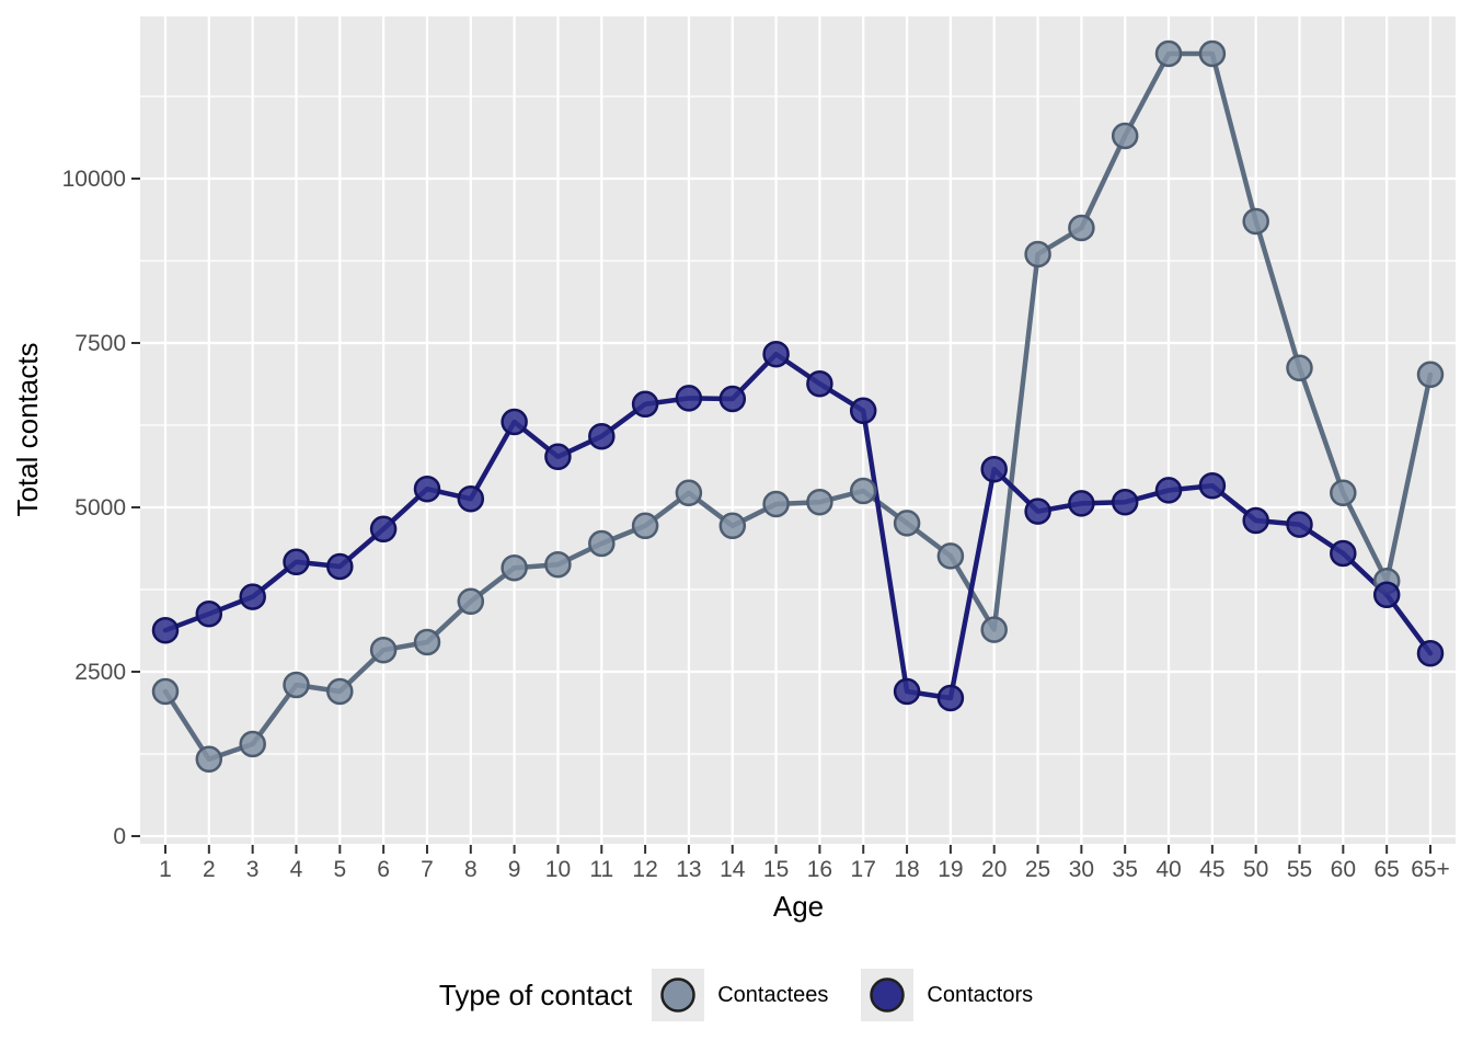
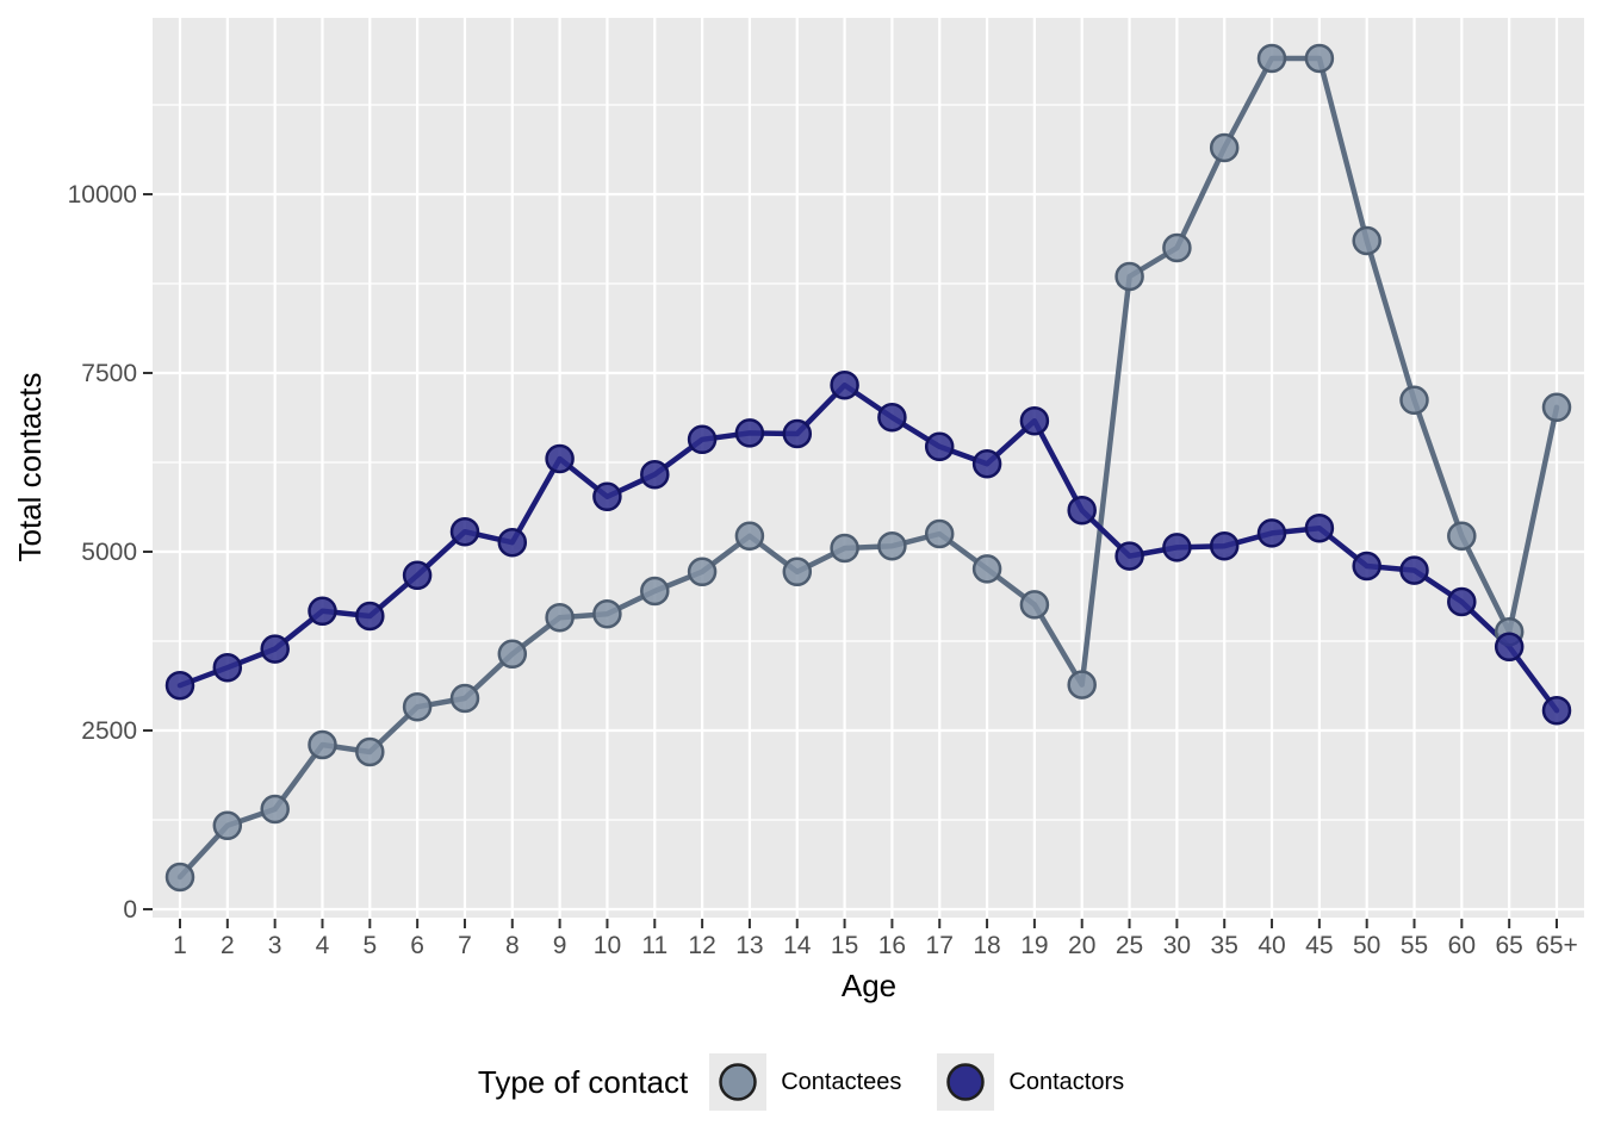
Contactees/1: 2200 -> 400
Contactors/18: 2200 -> 6200
Contactors/19: 2100 -> 6800
